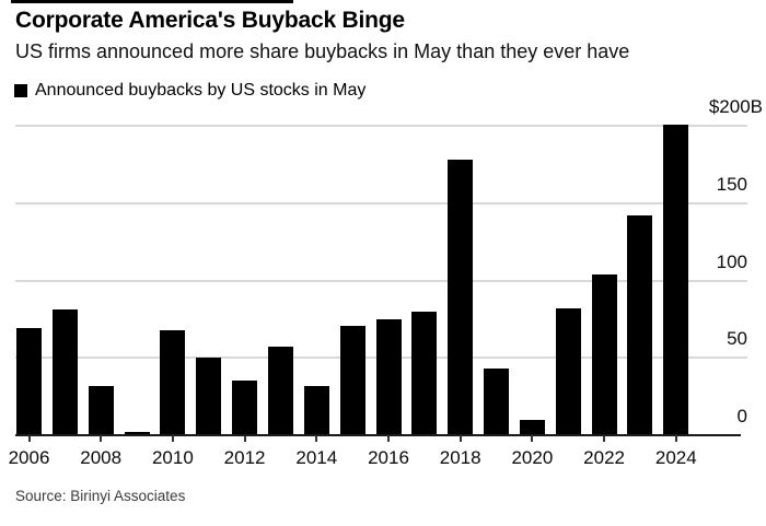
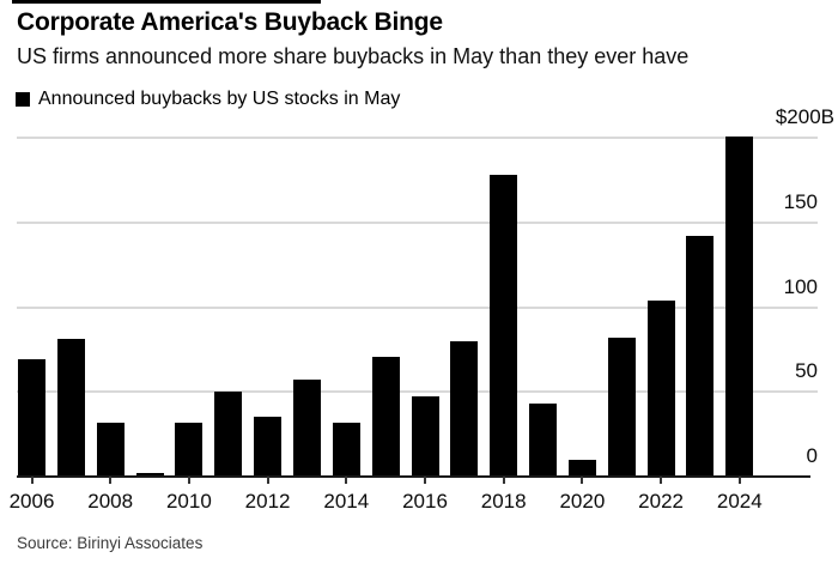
2010: 68 -> 32
2016: 75 -> 47
